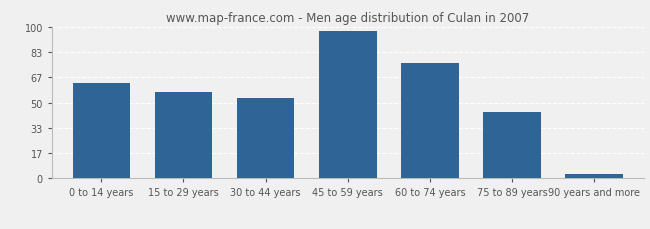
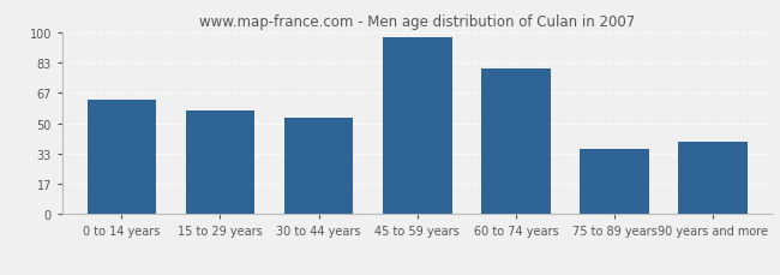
60 to 74 years: 76 -> 80
75 to 89 years: 44 -> 36
90 years and more: 3 -> 40
